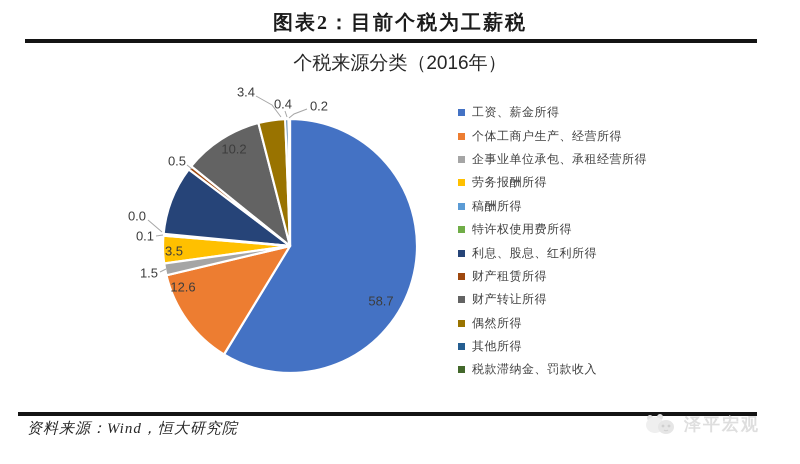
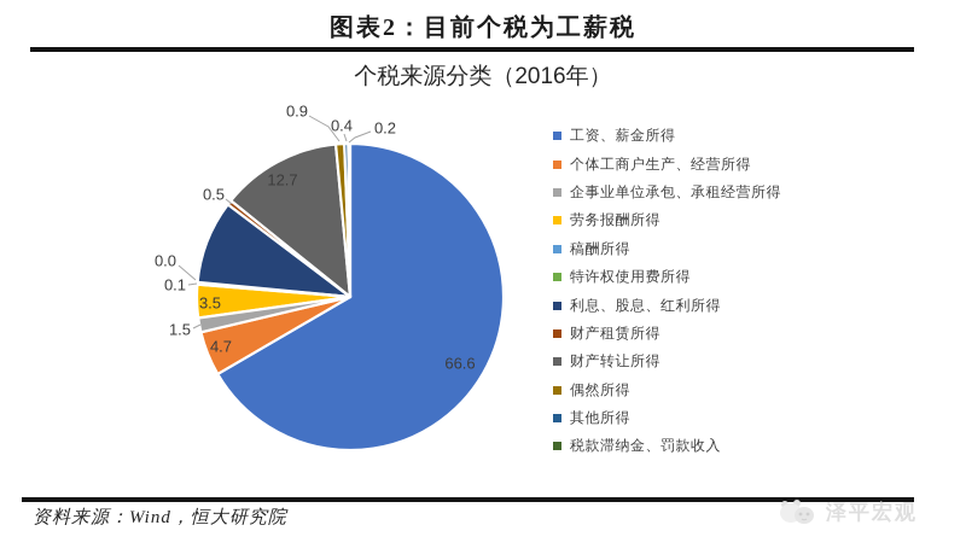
工资、薪金所得: 58.7 -> 66.6
个体工商户生产、经营所得: 12.6 -> 4.7
财产转让所得: 10.2 -> 12.7
偶然所得: 3.4 -> 0.9
